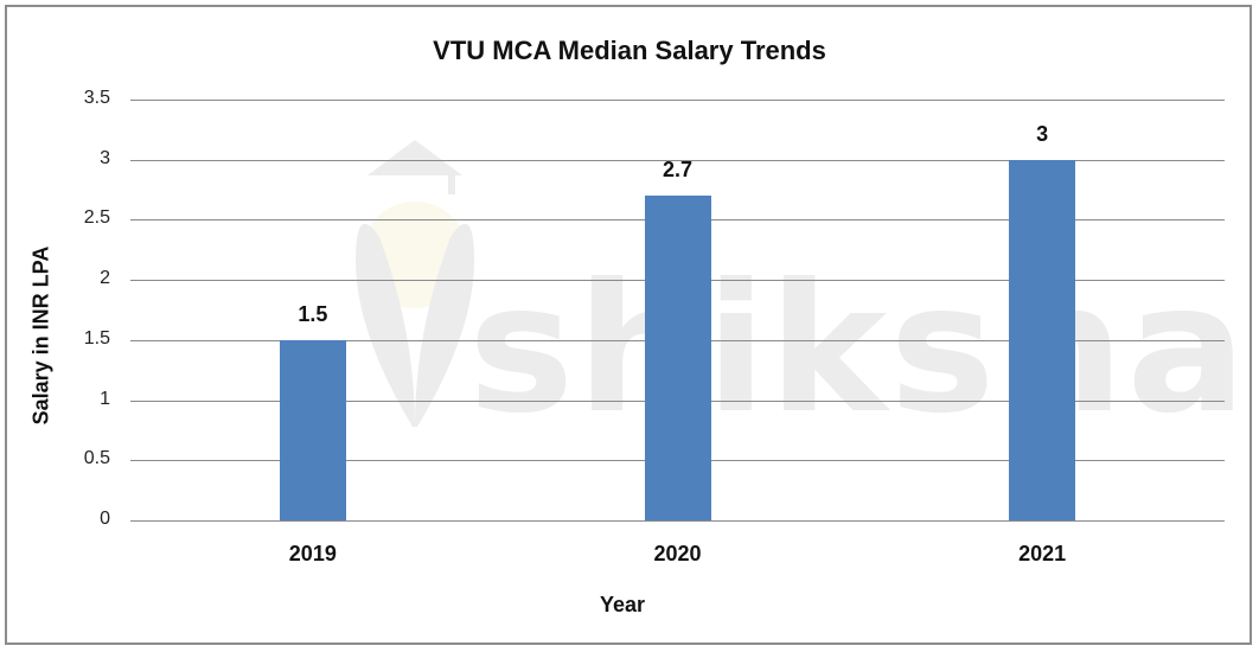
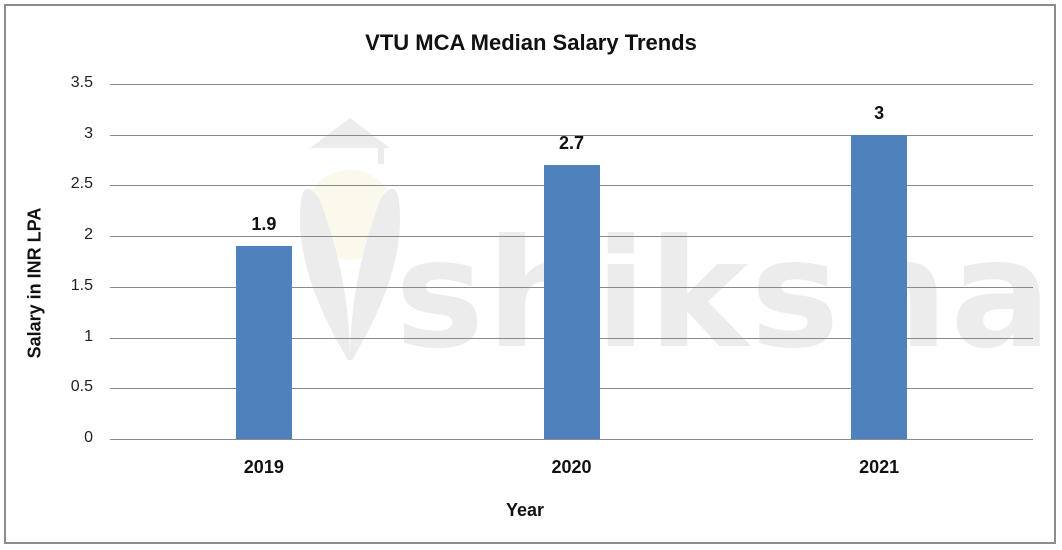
2019: 1.5 -> 1.9
